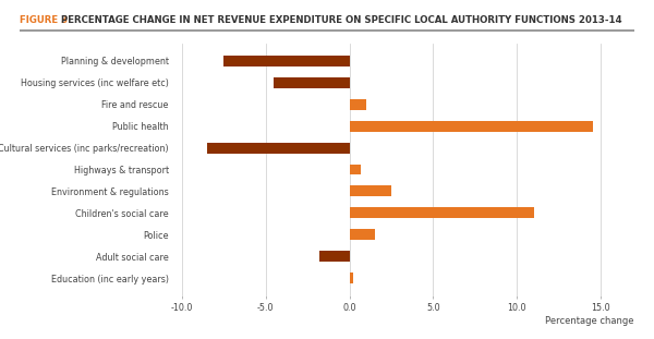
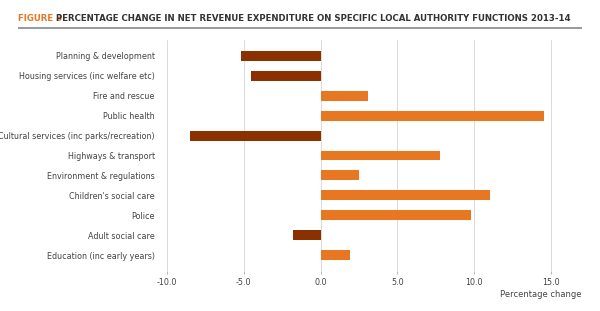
Planning & development: -7.5 -> -5.2
Fire and rescue: 1.0 -> 3.1
Highways & transport: 0.7 -> 7.8
Police: 1.5 -> 9.8
Education (inc early years): 0.2 -> 1.9
